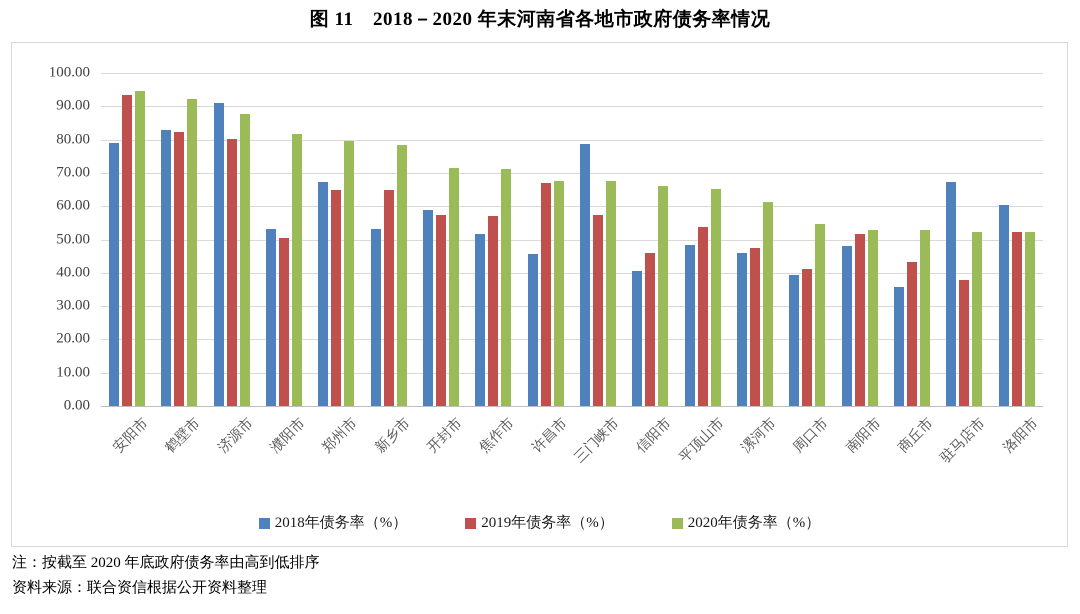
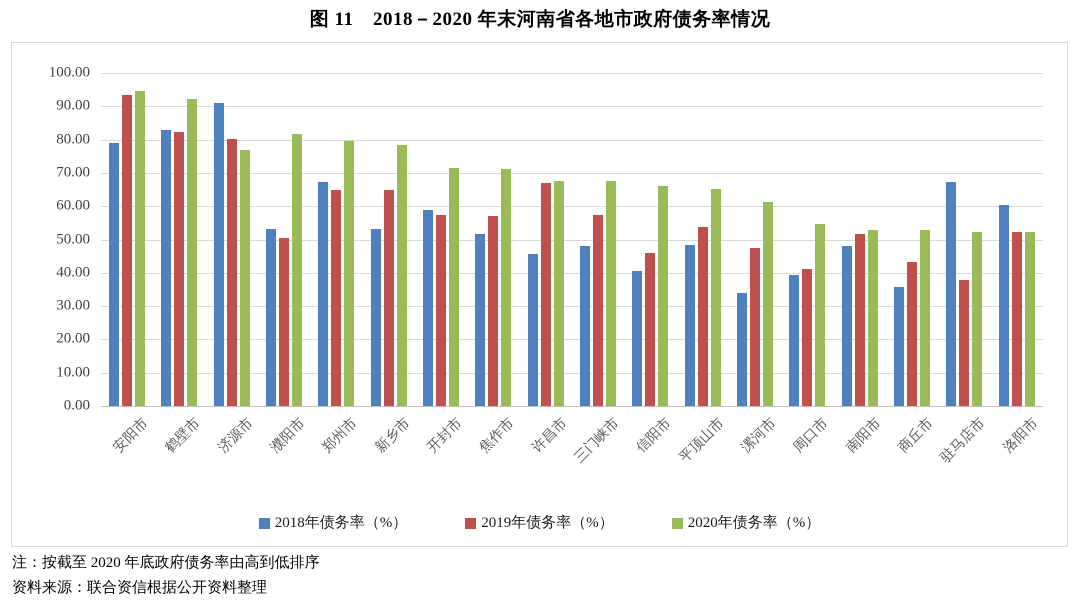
2020年债务率（%）/济源市: 88 -> 77
2018年债务率（%）/三门峡市: 79 -> 48
2018年债务率（%）/漯河市: 46 -> 34
